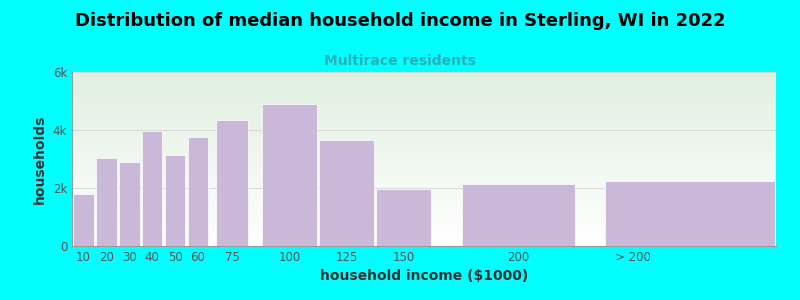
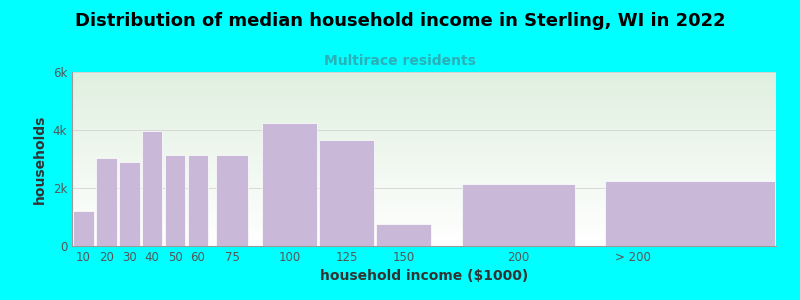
10: 1.80k -> 1.20k
60: 3.75k -> 3.15k
75: 4.35k -> 3.15k
100: 4.90k -> 4.25k
150: 1.95k -> 0.75k
